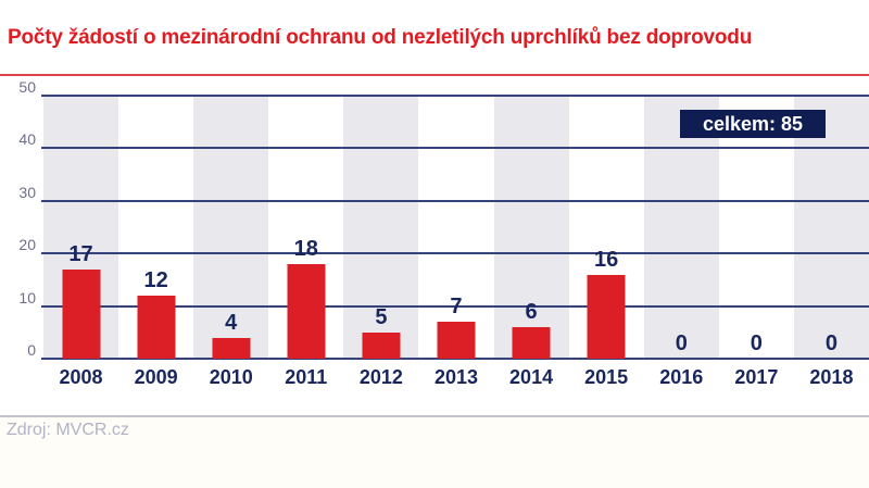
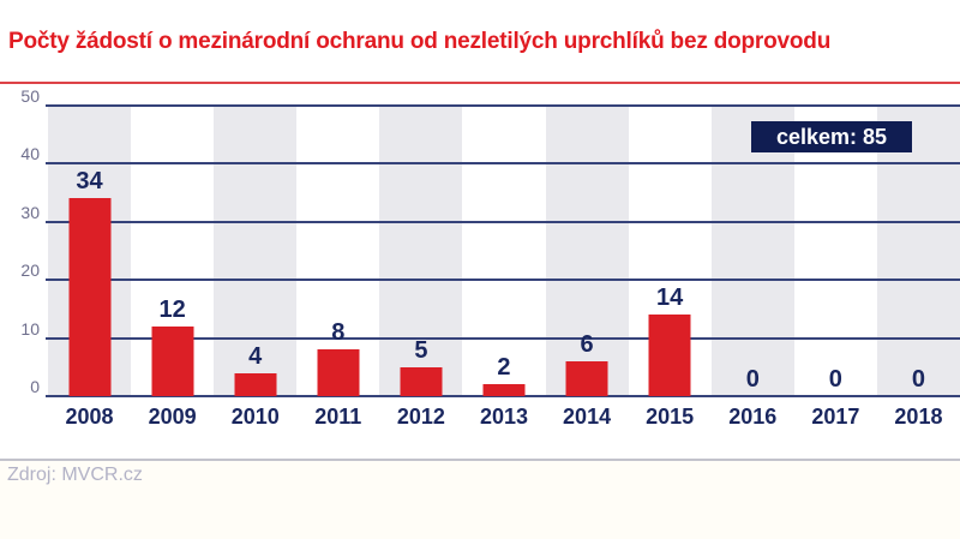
2008: 17 -> 34
2011: 18 -> 8
2013: 7 -> 2
2015: 16 -> 14
